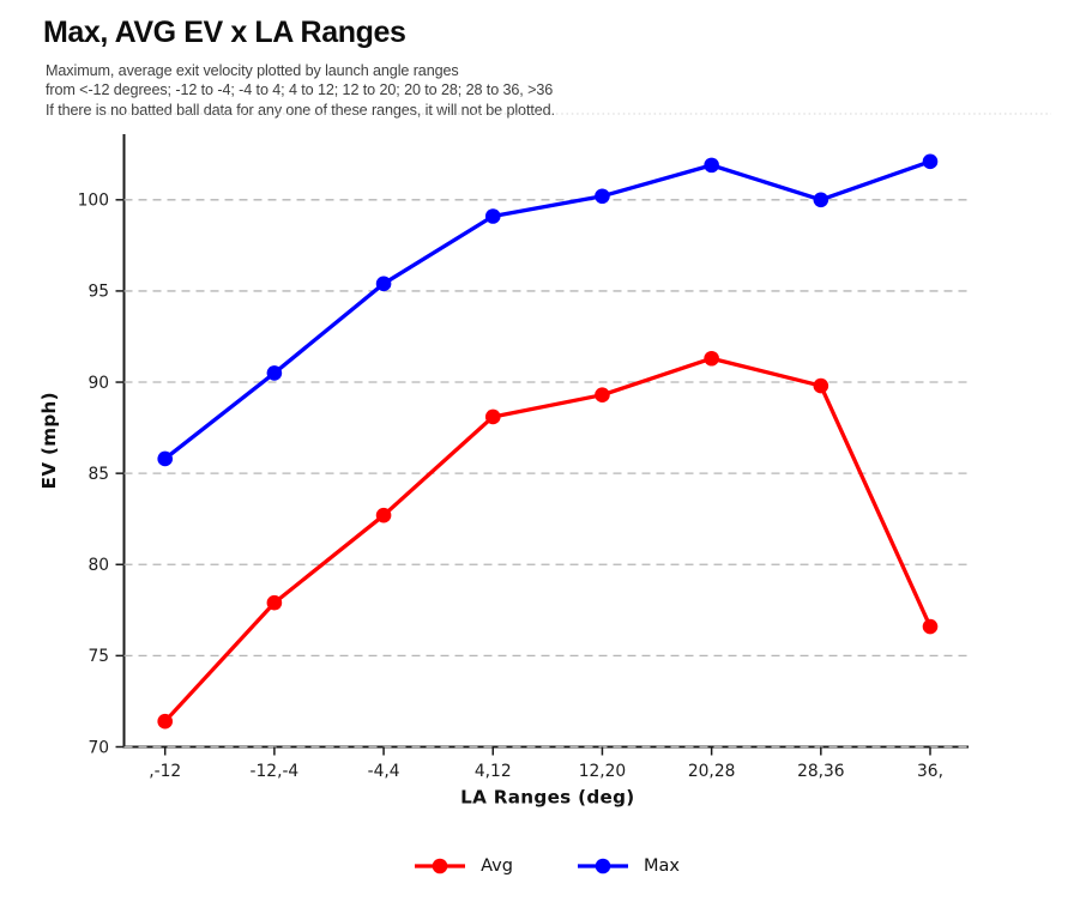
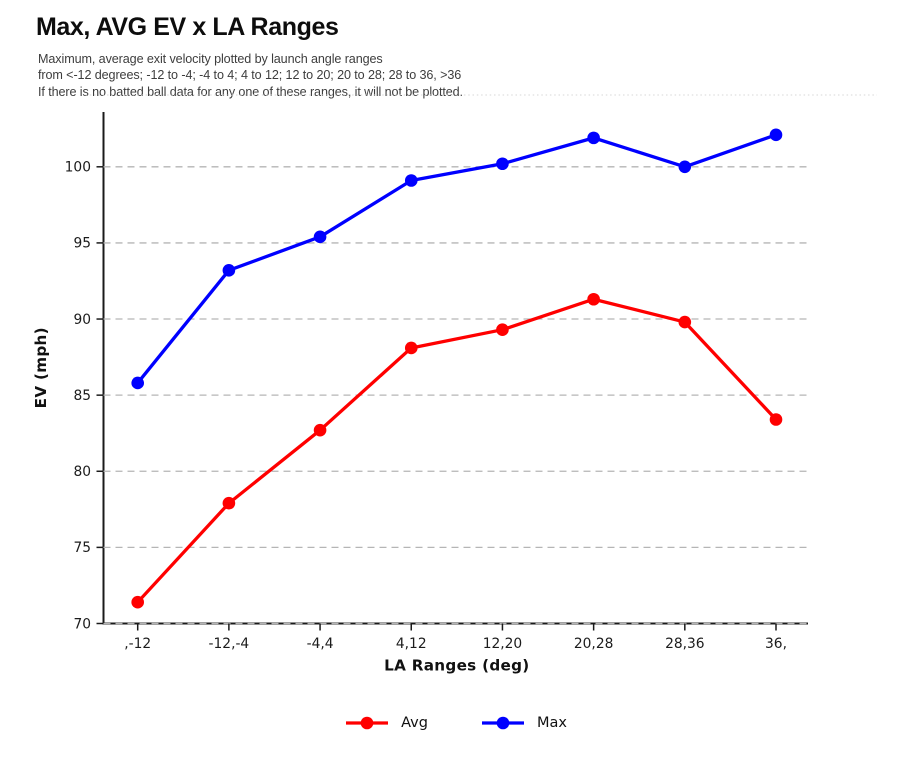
Max/-12,-4: 90.5 -> 93.2
Avg/36,: 76.6 -> 83.4
